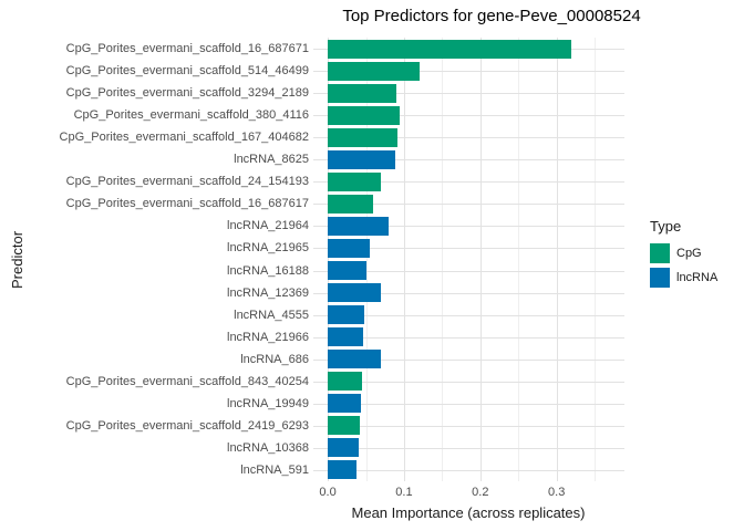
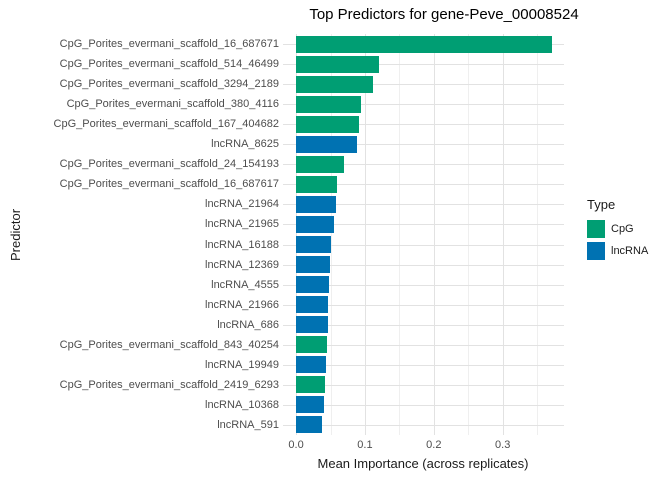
CpG_Porites_evermani_scaffold_16_687671: 0.32 -> 0.37
CpG_Porites_evermani_scaffold_3294_2189: 0.09 -> 0.11
lncRNA_21964: 0.08 -> 0.06
lncRNA_12369: 0.07 -> 0.05
lncRNA_686: 0.07 -> 0.05
